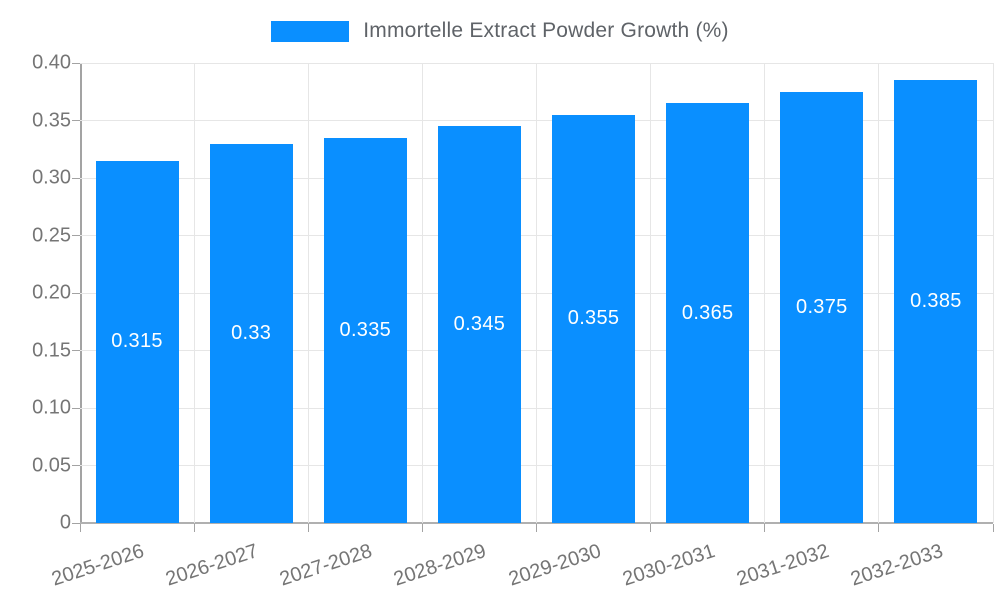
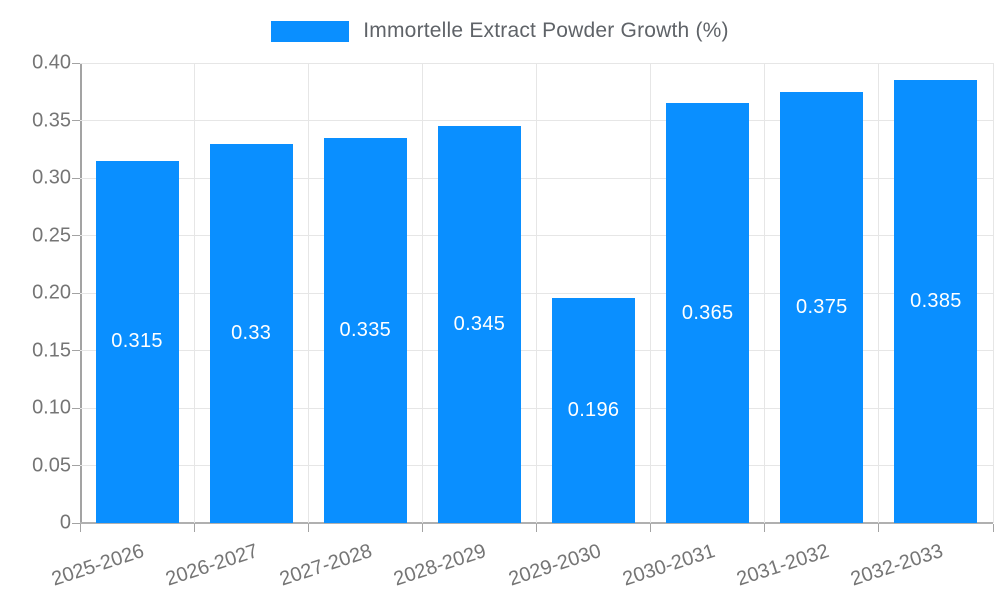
2029-2030: 0.355 -> 0.196
